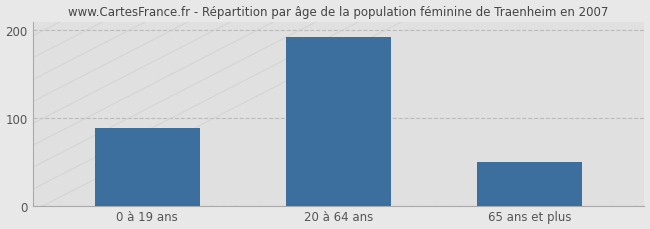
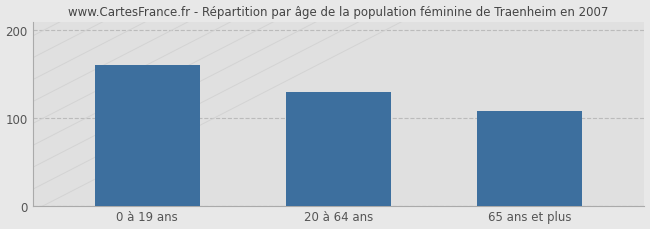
0 à 19 ans: 88 -> 160
20 à 64 ans: 192 -> 130
65 ans et plus: 50 -> 108
